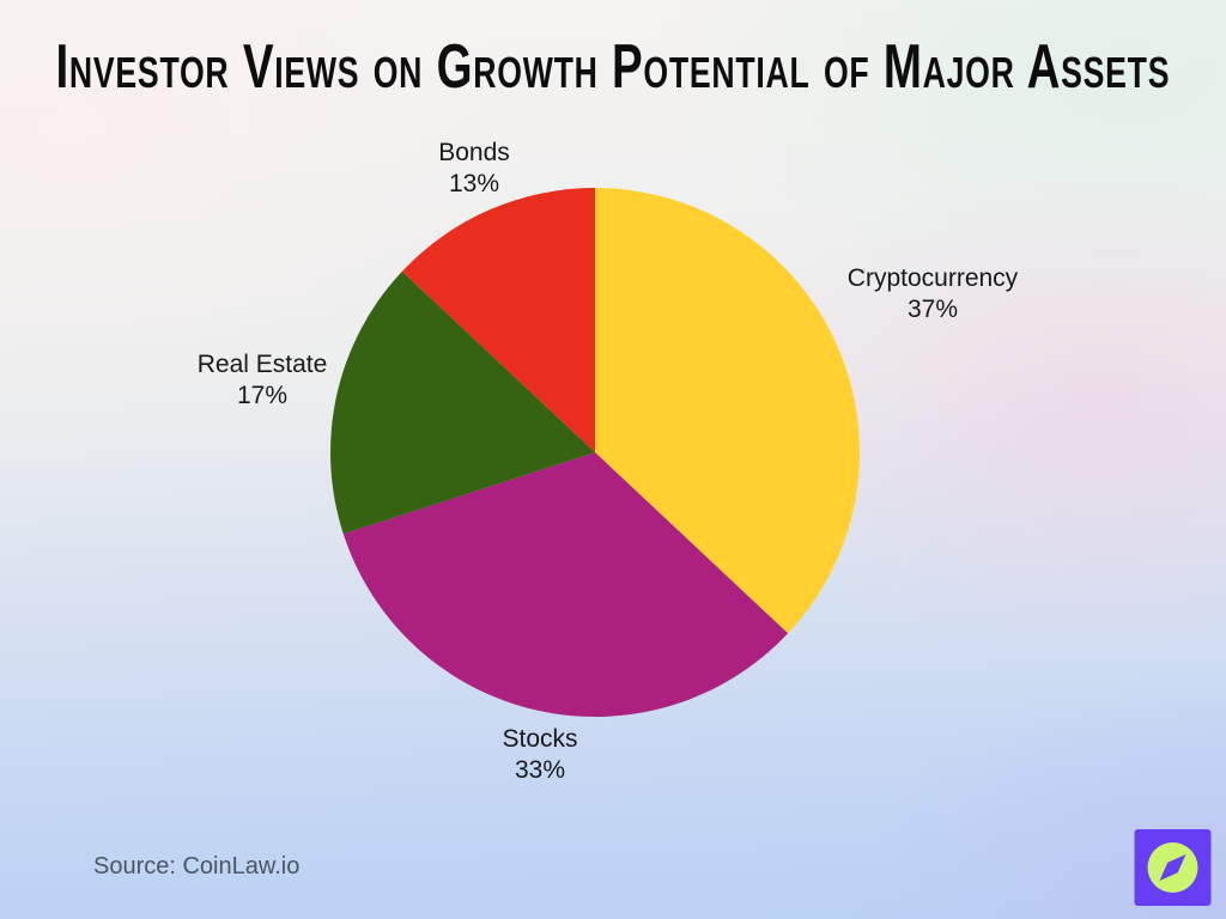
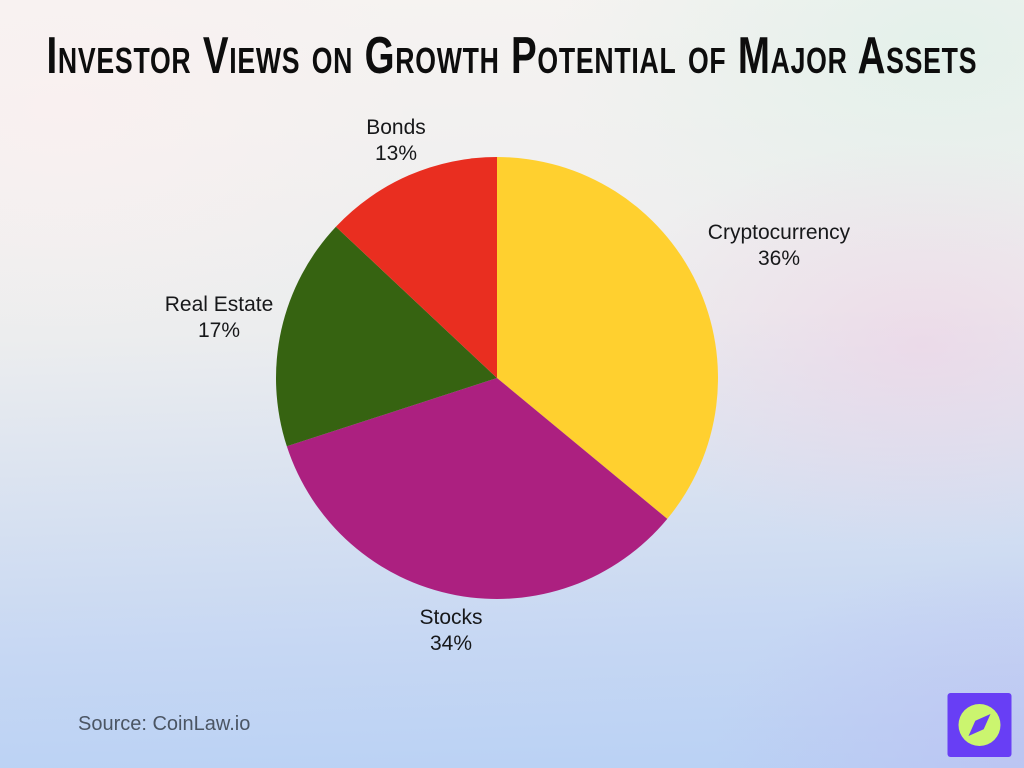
Cryptocurrency: 37% -> 36%
Stocks: 33% -> 34%
